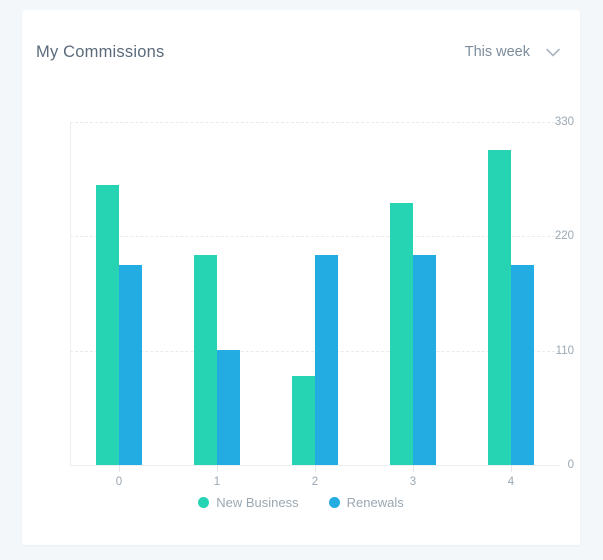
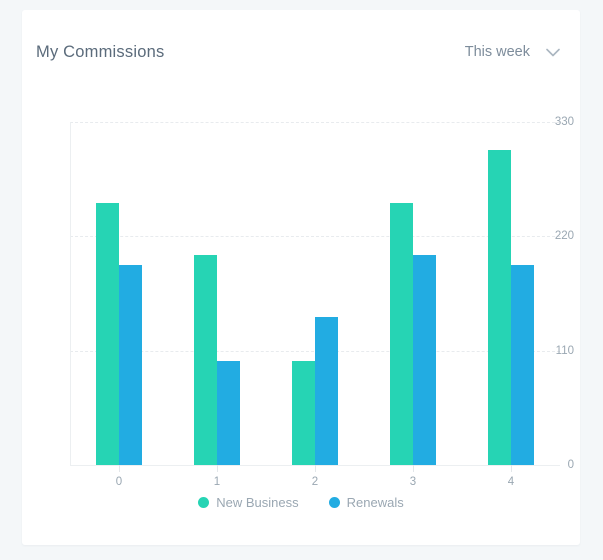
New Business/0: 269 -> 252
Renewals/1: 111 -> 100
New Business/2: 86 -> 100
Renewals/2: 202 -> 142
